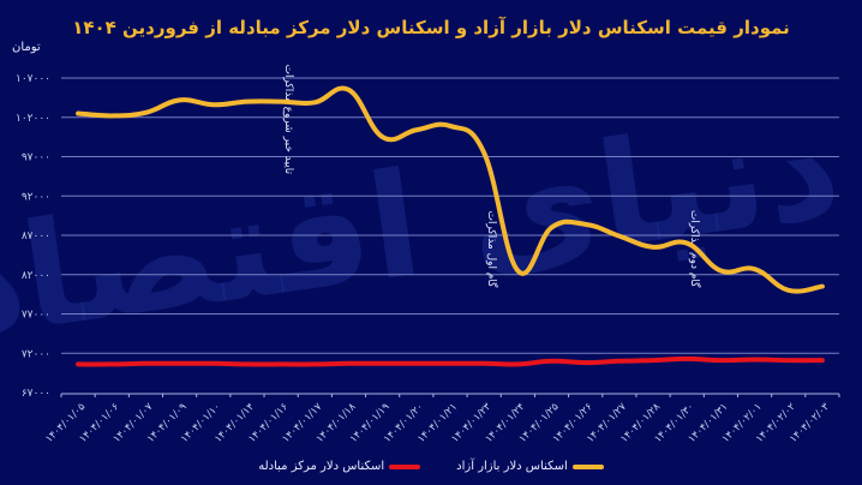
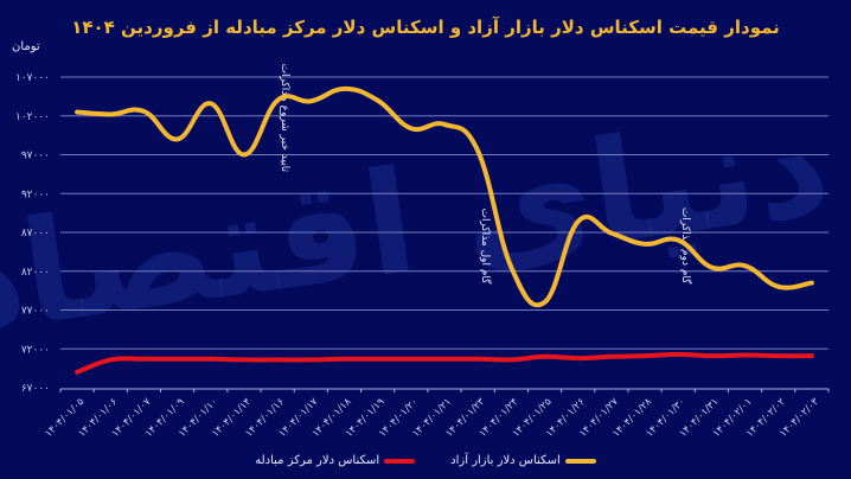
اسکناس دلار مرکز مبادله/۱۴۰۴/۰۱/۰۵: 71000 -> 69000
اسکناس دلار بازار آزاد/۱۴۰۴/۰۱/۰۹: 104000 -> 99000
اسکناس دلار بازار آزاد/۱۴۰۴/۰۱/۱۴: 104000 -> 97000
اسکناس دلار بازار آزاد/۱۴۰۴/۰۱/۱۹: 100000 -> 104000
اسکناس دلار بازار آزاد/۱۴۰۴/۰۱/۲۵: 88000 -> 78000
